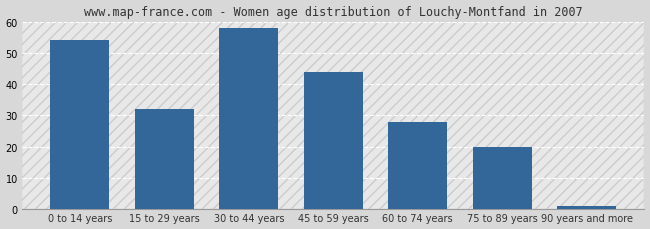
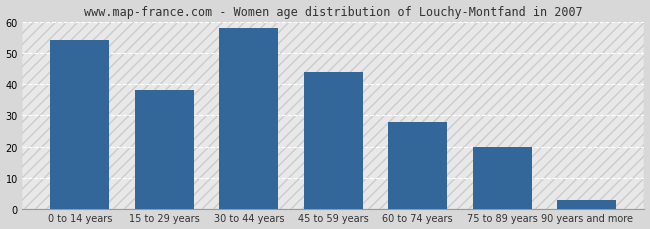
15 to 29 years: 32 -> 38
90 years and more: 1 -> 3
